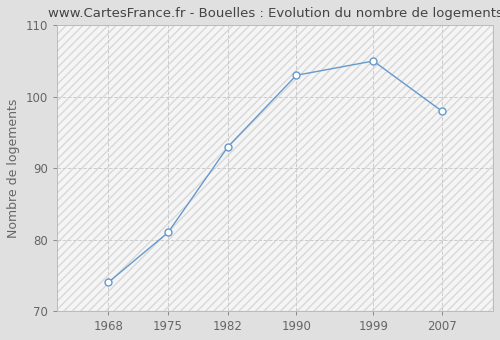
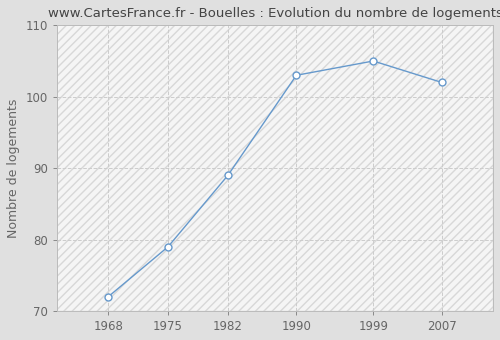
1968: 74 -> 72
1975: 81 -> 79
1982: 93 -> 89
2007: 98 -> 102
